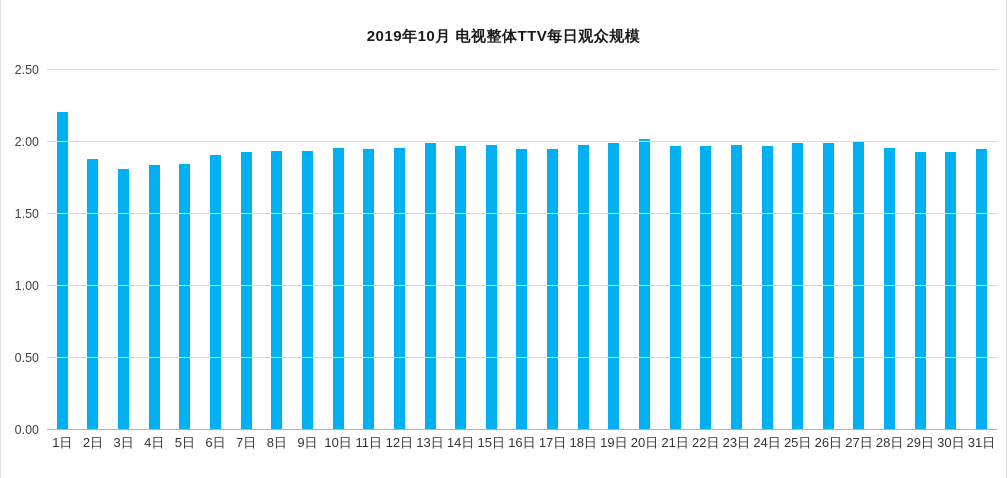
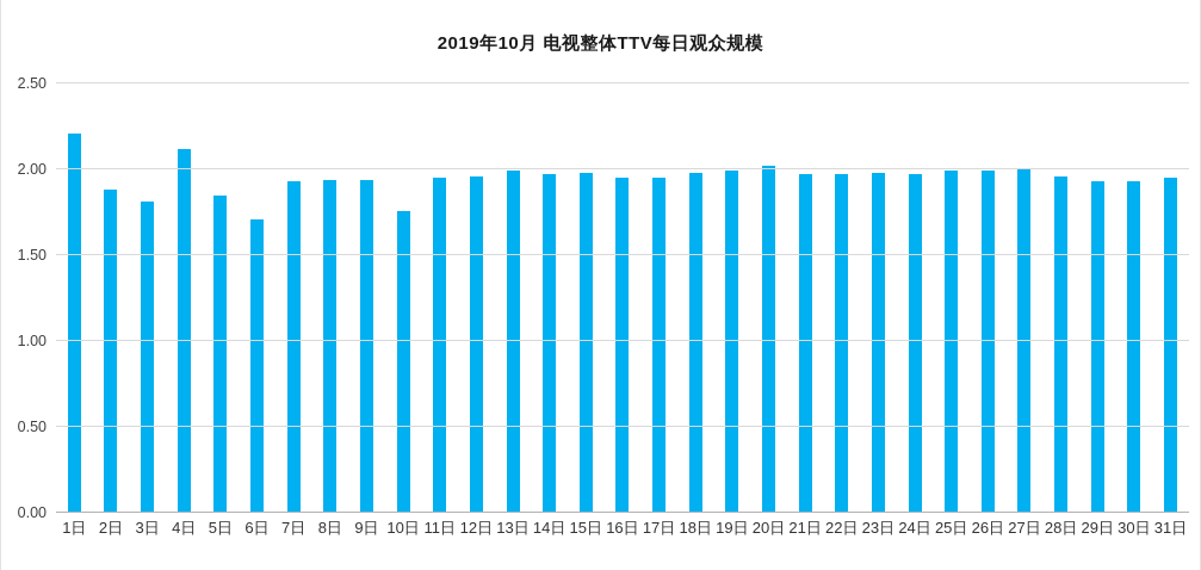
4日: 1.84 -> 2.12
6日: 1.91 -> 1.71
10日: 1.96 -> 1.76
